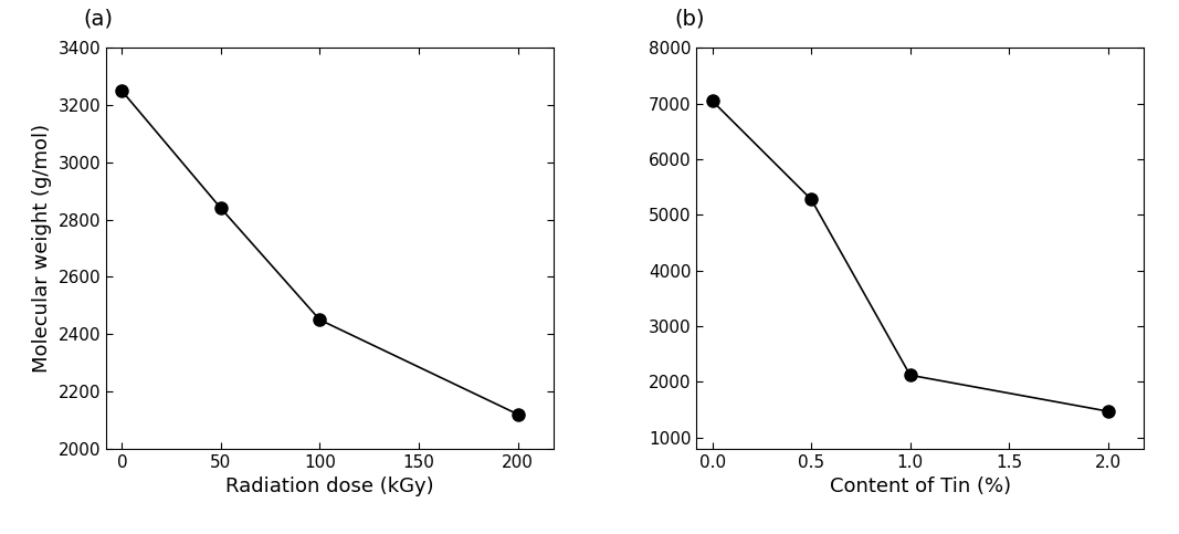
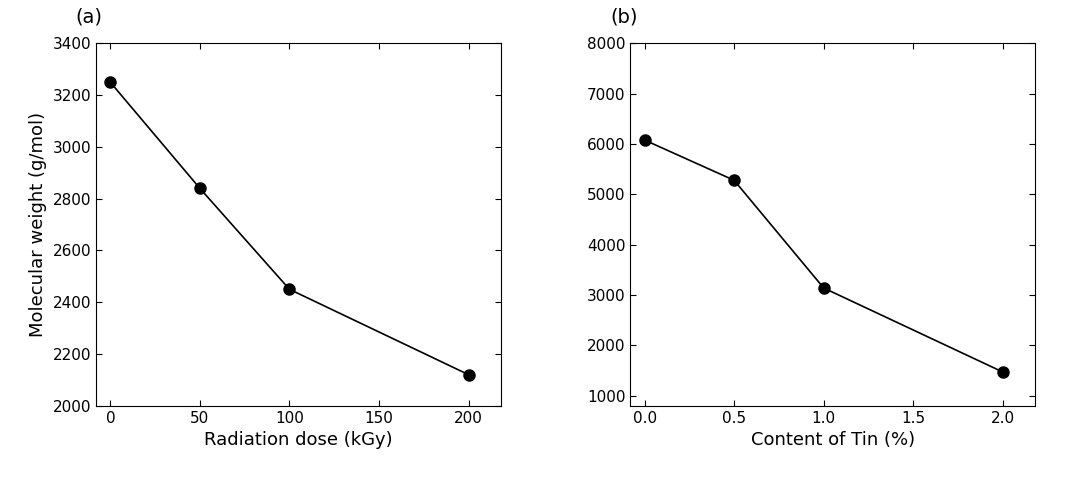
0.0: 7050 -> 6080
1.0: 2120 -> 3140
